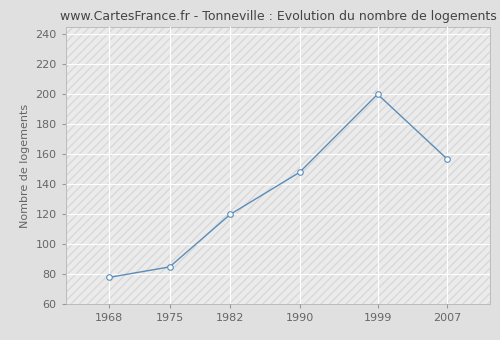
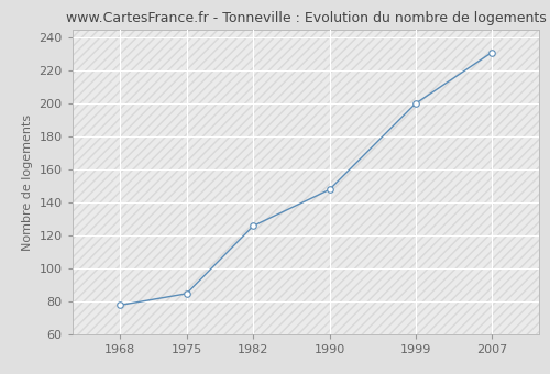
1982: 120 -> 126
2007: 157 -> 231
